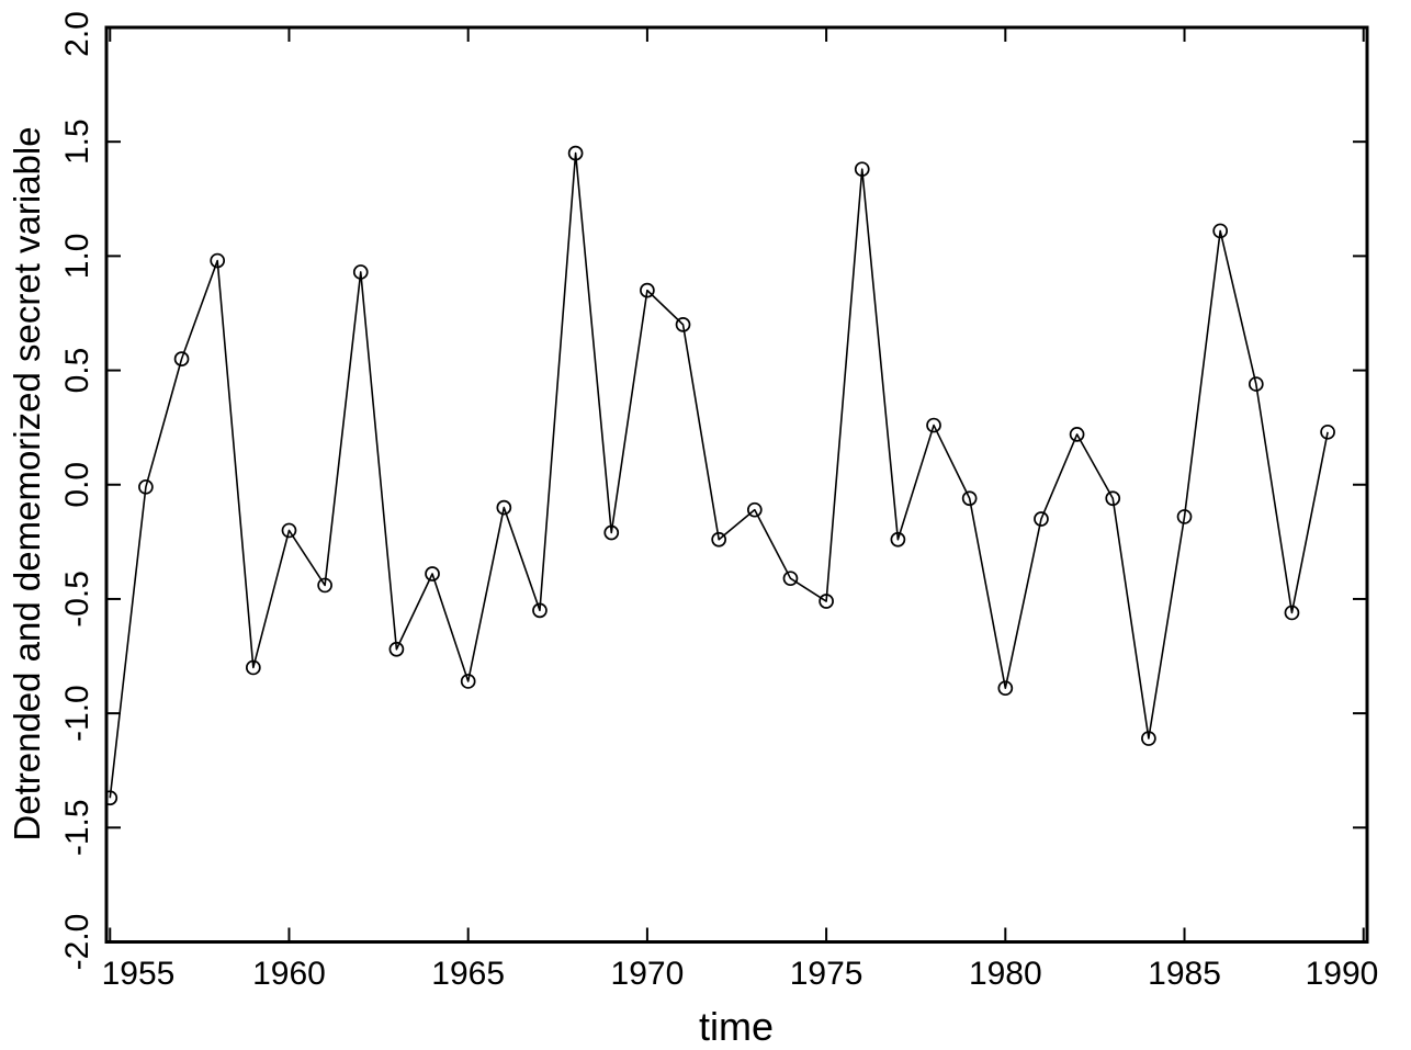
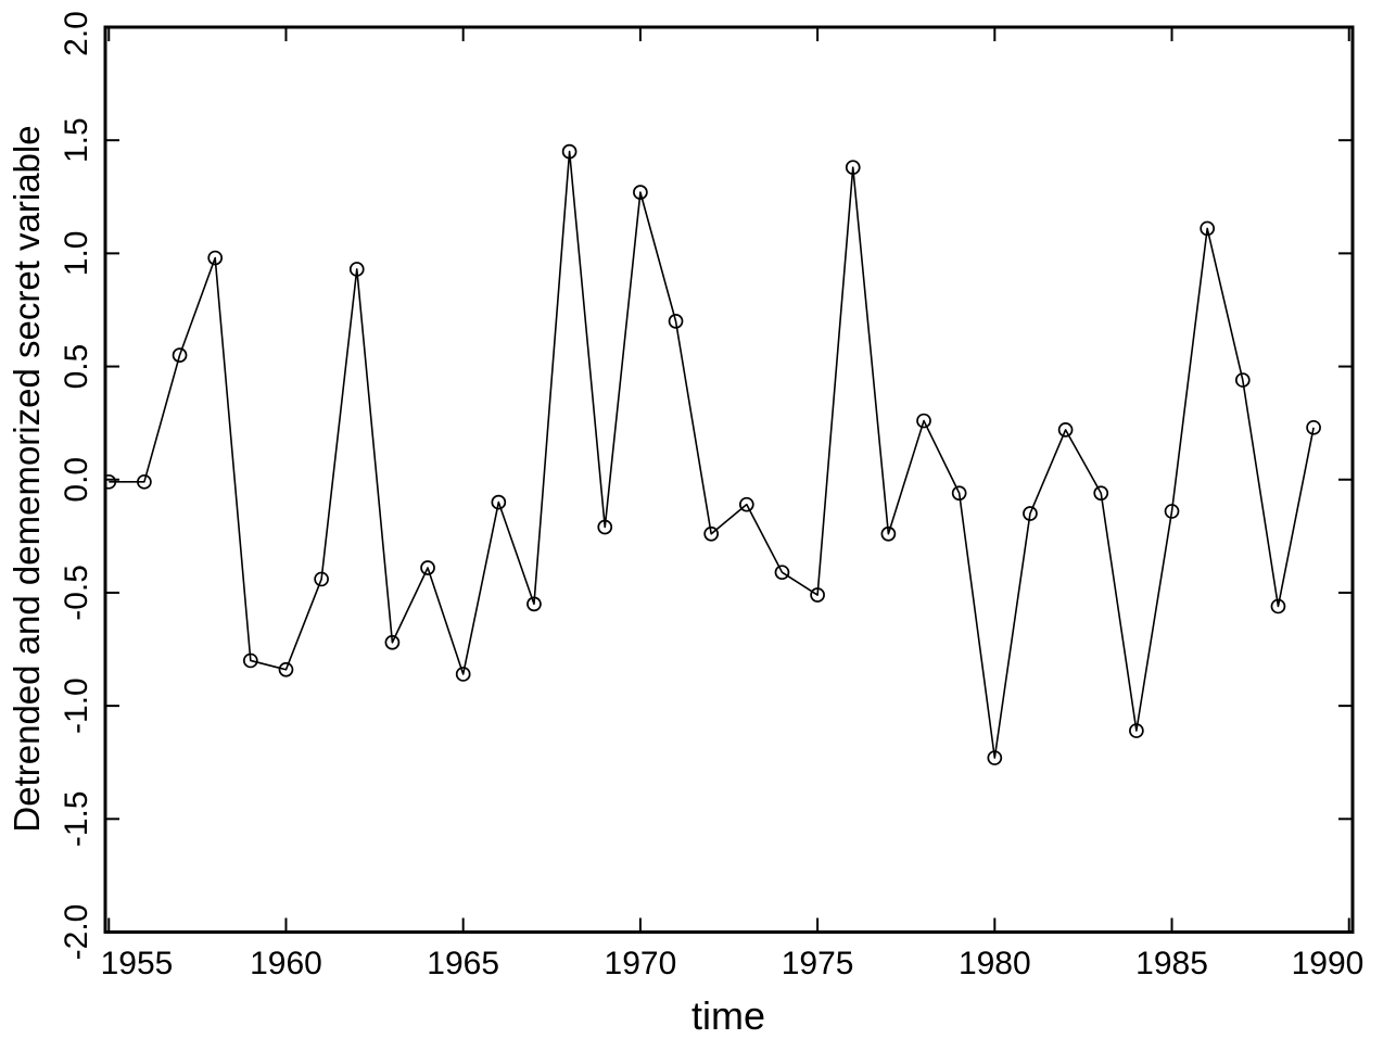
1955: -1.37 -> -0.01
1960: -0.20 -> -0.84
1970: 0.85 -> 1.27
1980: -0.89 -> -1.23
